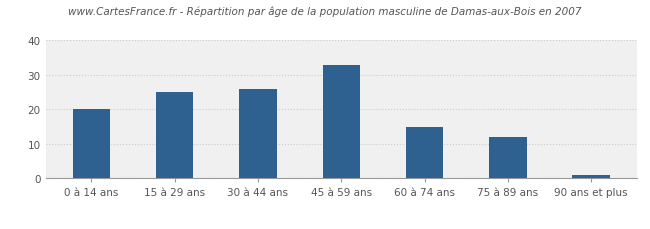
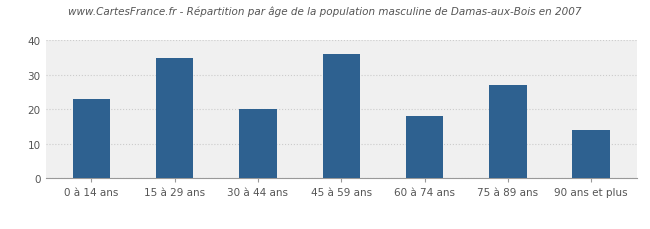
0 à 14 ans: 20 -> 23
15 à 29 ans: 25 -> 35
30 à 44 ans: 26 -> 20
45 à 59 ans: 33 -> 36
60 à 74 ans: 15 -> 18
75 à 89 ans: 12 -> 27
90 ans et plus: 1 -> 14
